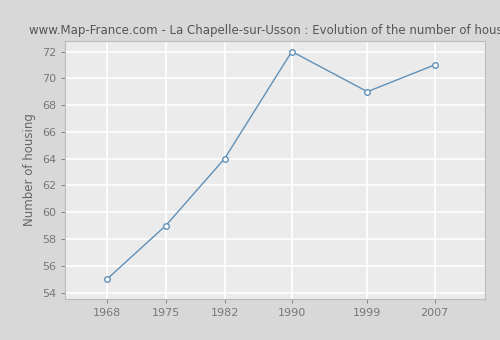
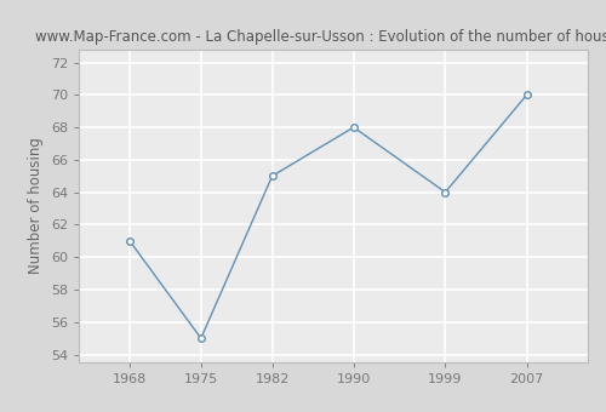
1968: 55 -> 61
1975: 59 -> 55
1982: 64 -> 65
1990: 72 -> 68
1999: 69 -> 64
2007: 71 -> 70
